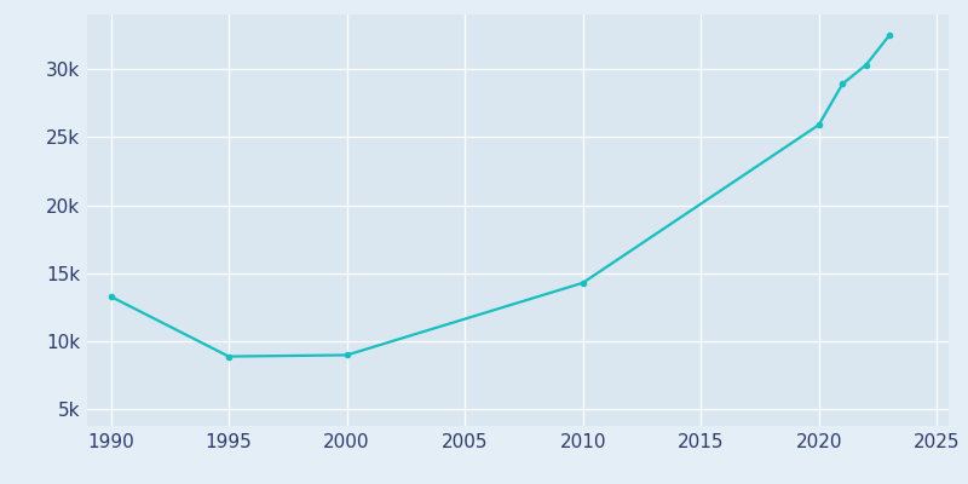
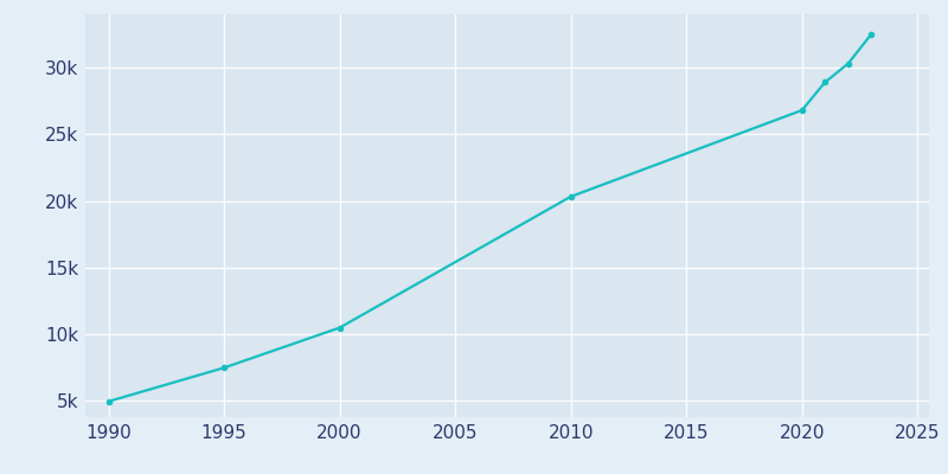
1990: 13.3k -> 5.0k
1995: 8.9k -> 7.5k
2000: 9.0k -> 10.5k
2010: 14.3k -> 20.3k
2020: 25.9k -> 26.8k
